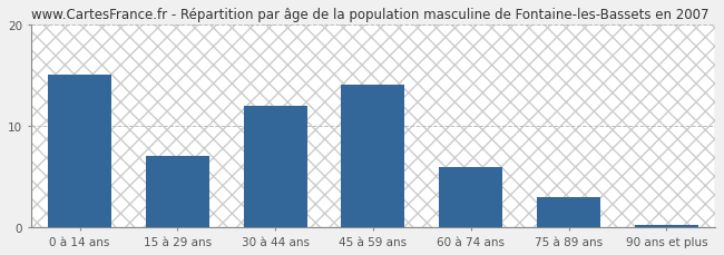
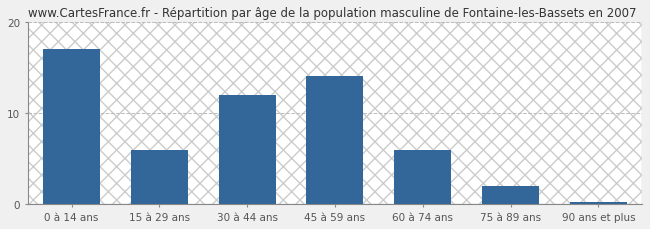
0 à 14 ans: 15.0 -> 17.0
15 à 29 ans: 7.0 -> 6.0
75 à 89 ans: 3.0 -> 2.0
